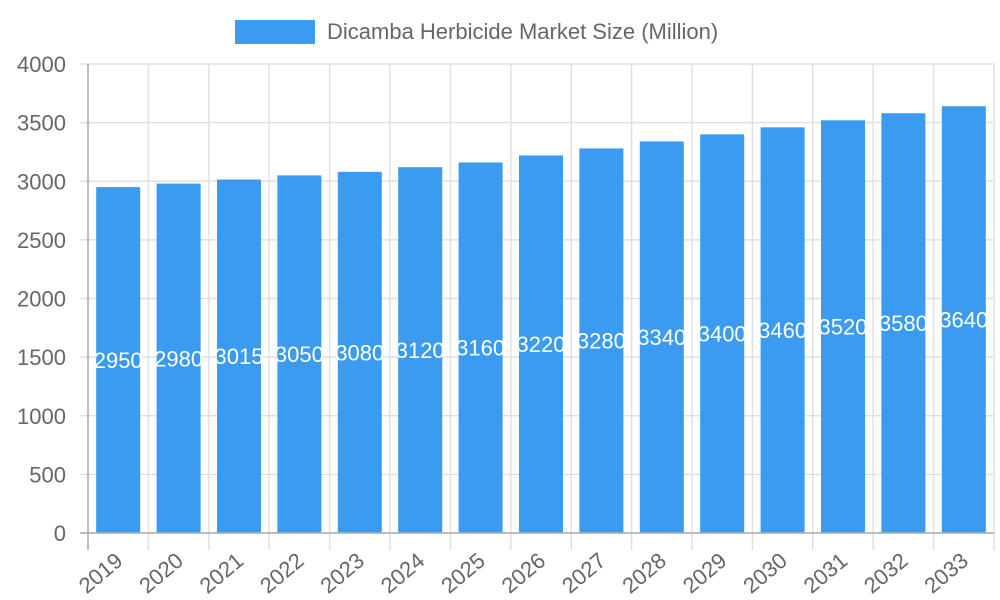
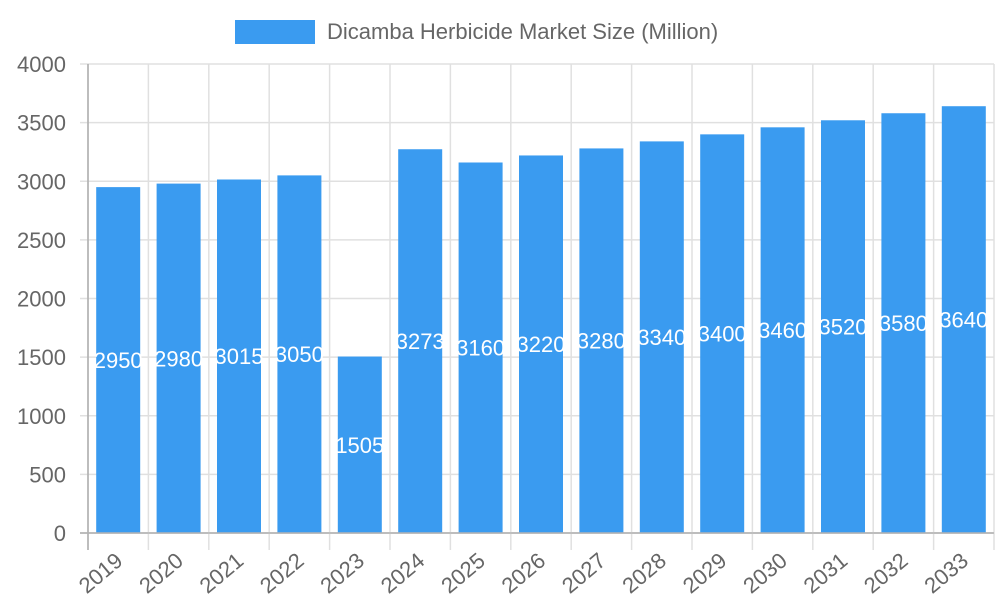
2023: 3080 -> 1505
2024: 3120 -> 3273
